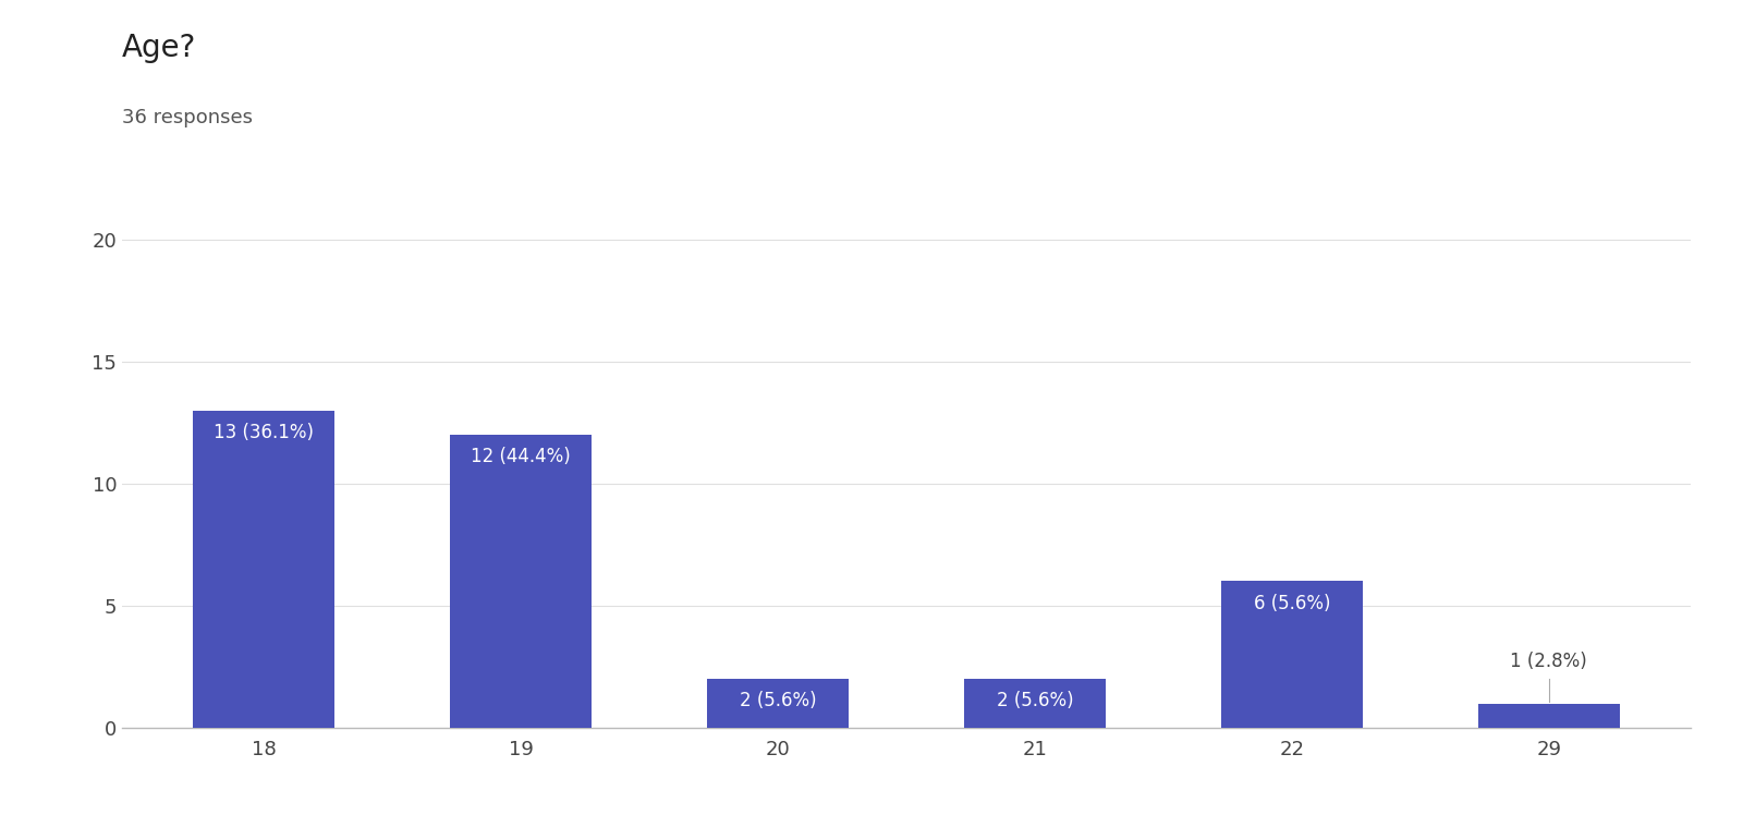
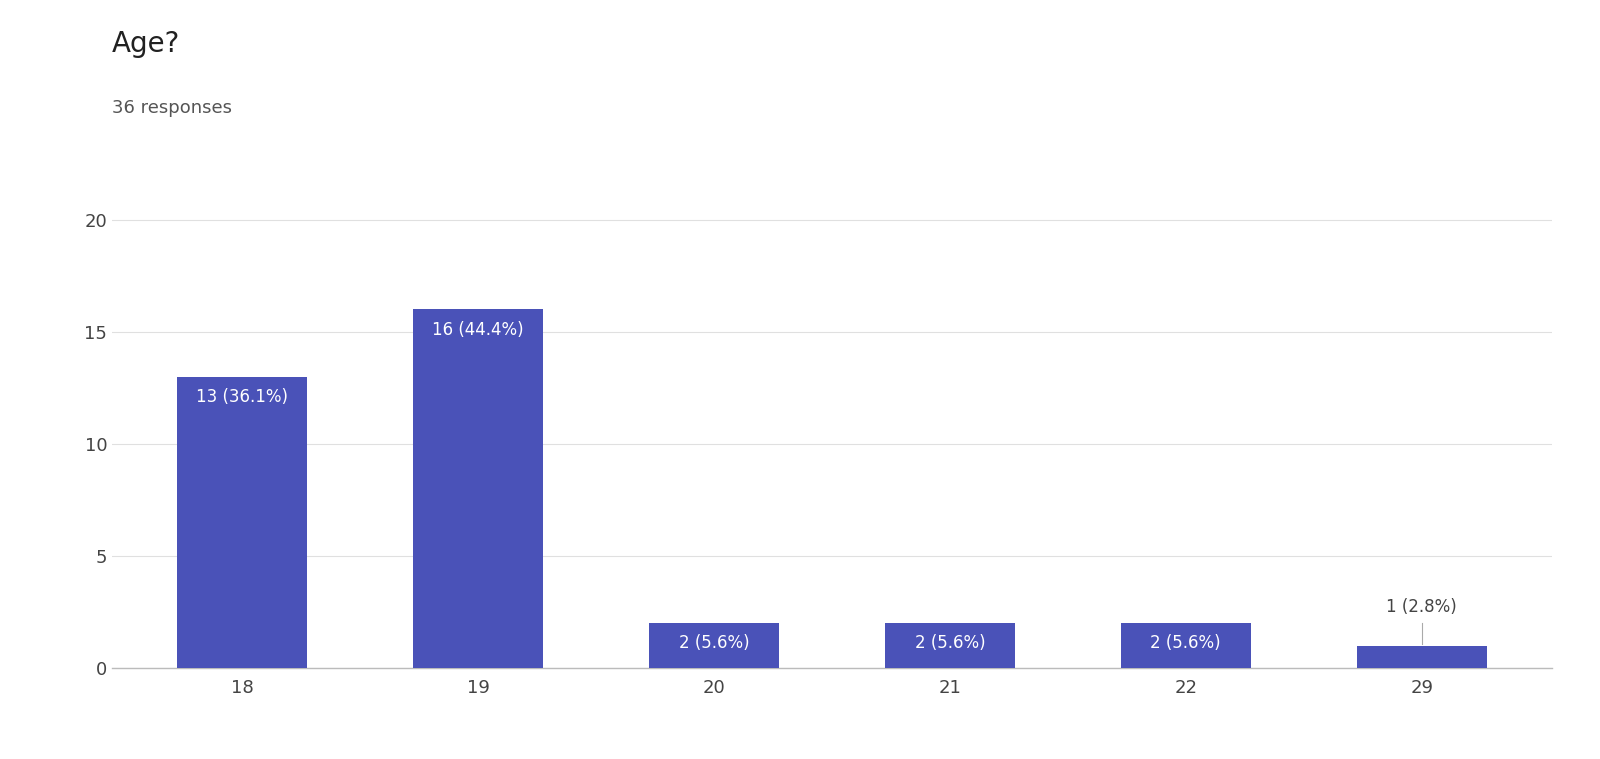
19: 12 -> 16
22: 6 -> 2
